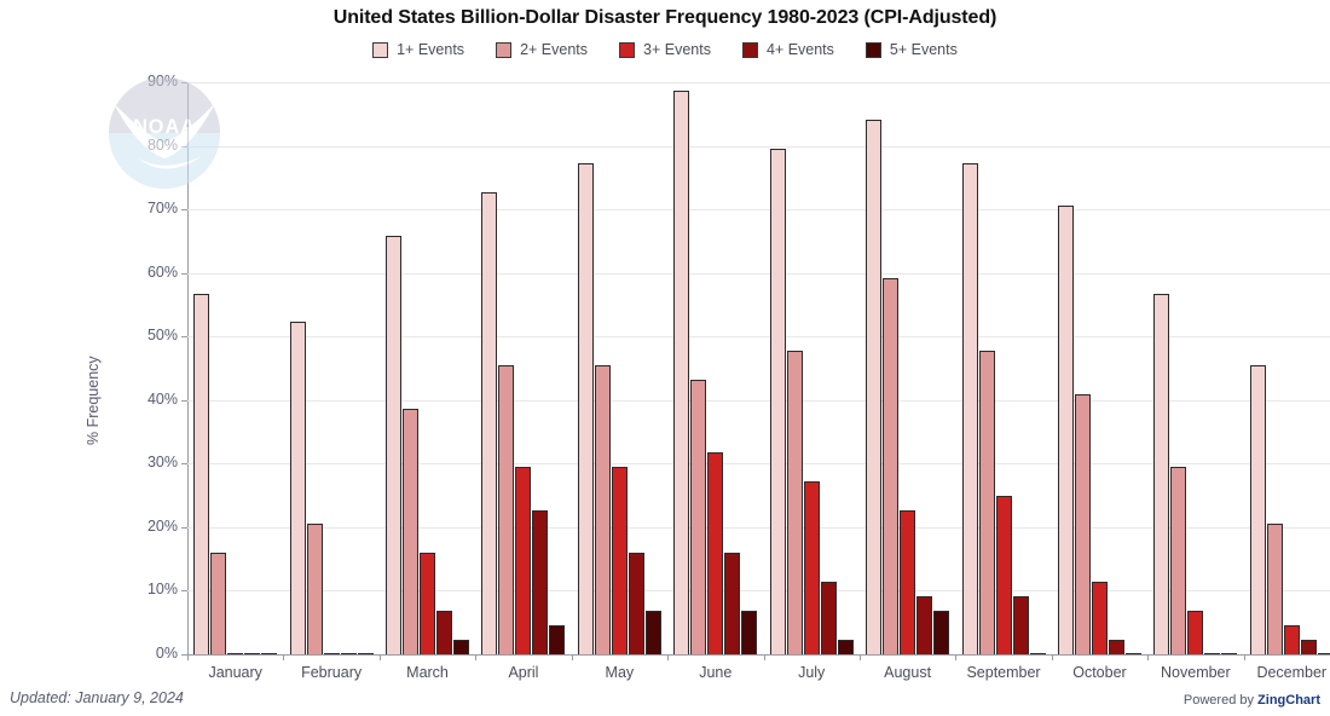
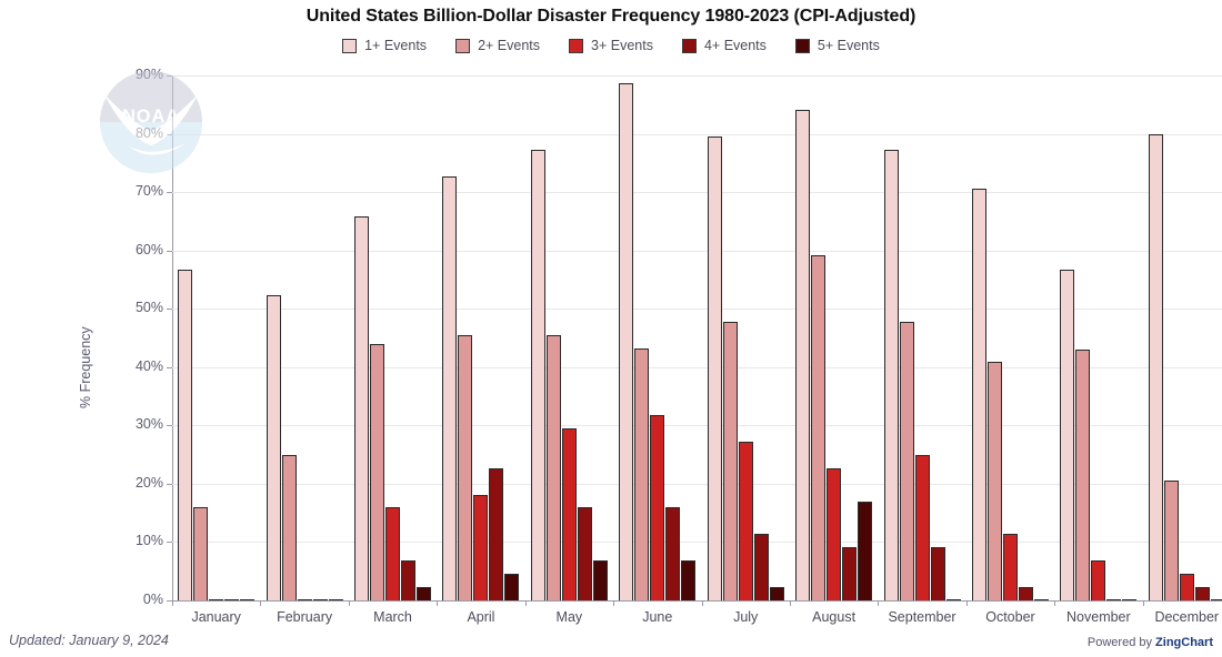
2+ Events/February: 20% -> 25%
2+ Events/March: 39% -> 44%
3+ Events/April: 30% -> 18%
5+ Events/August: 7% -> 17%
2+ Events/November: 30% -> 43%
1+ Events/December: 46% -> 80%
